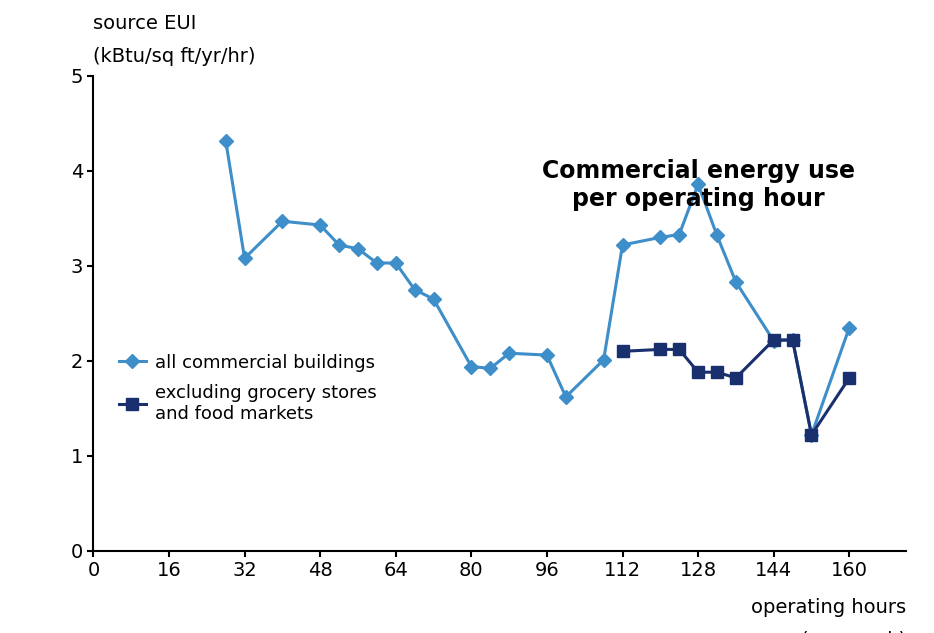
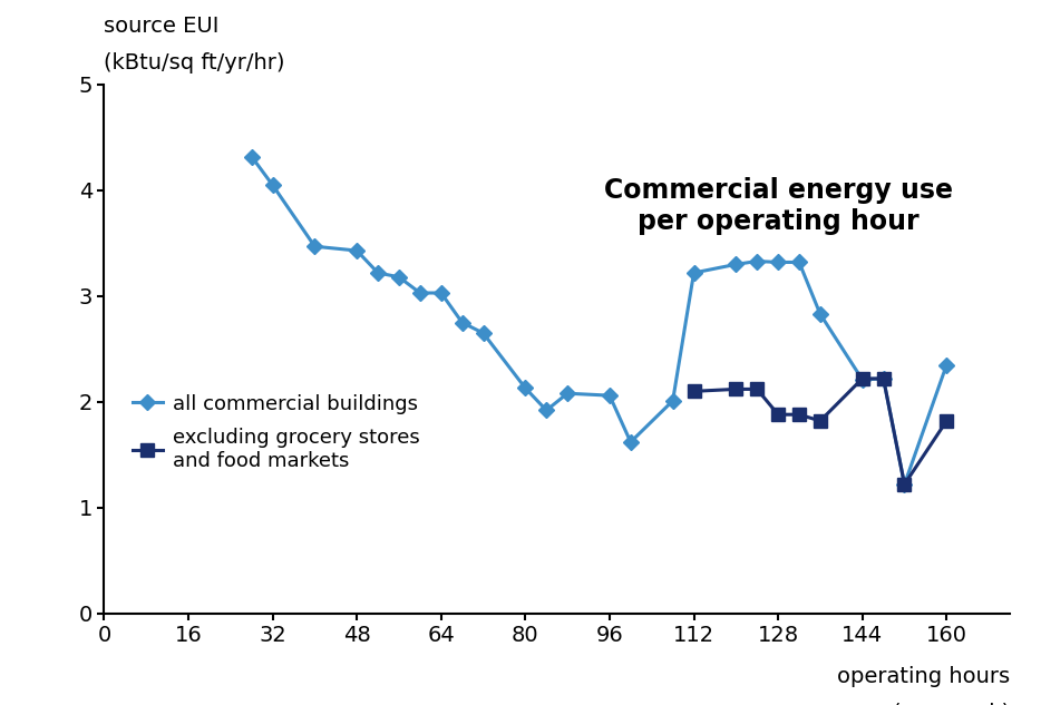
all commercial buildings/32: 3.08 -> 4.05
all commercial buildings/80: 1.94 -> 2.13
all commercial buildings/128: 3.86 -> 3.32
